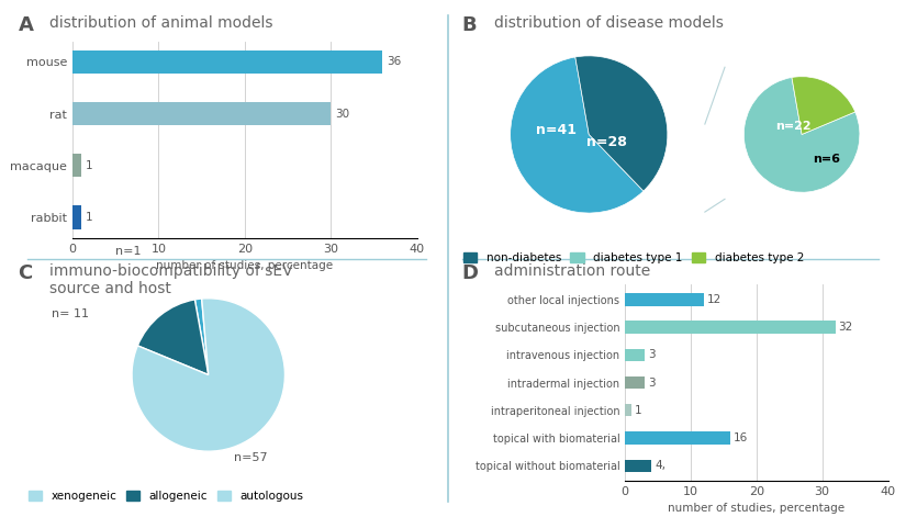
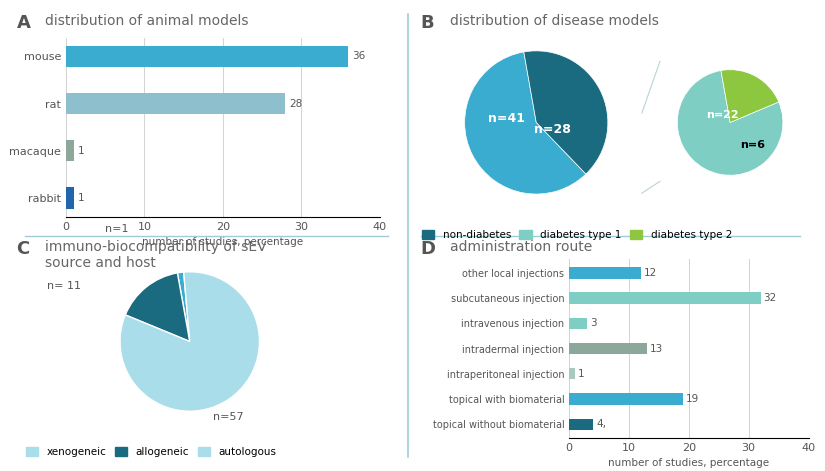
rat: 30 -> 28
intradermal injection: 3 -> 13
topical with biomaterial: 16 -> 19
